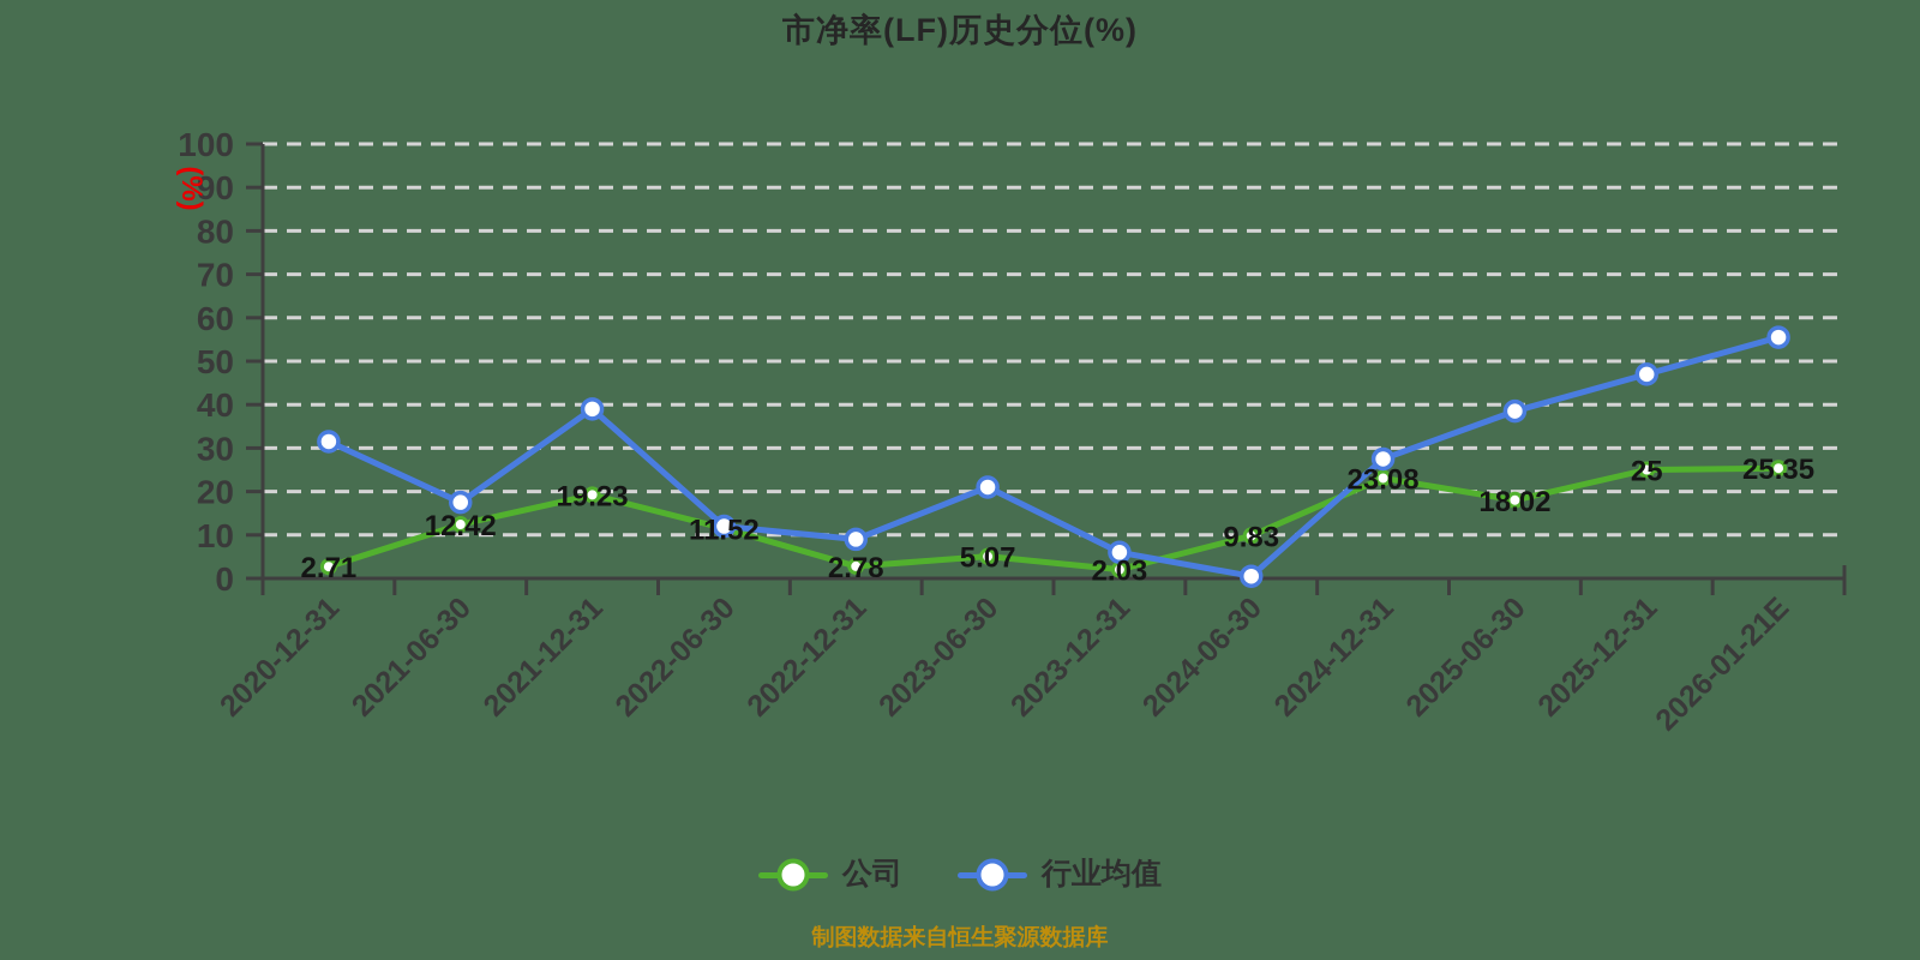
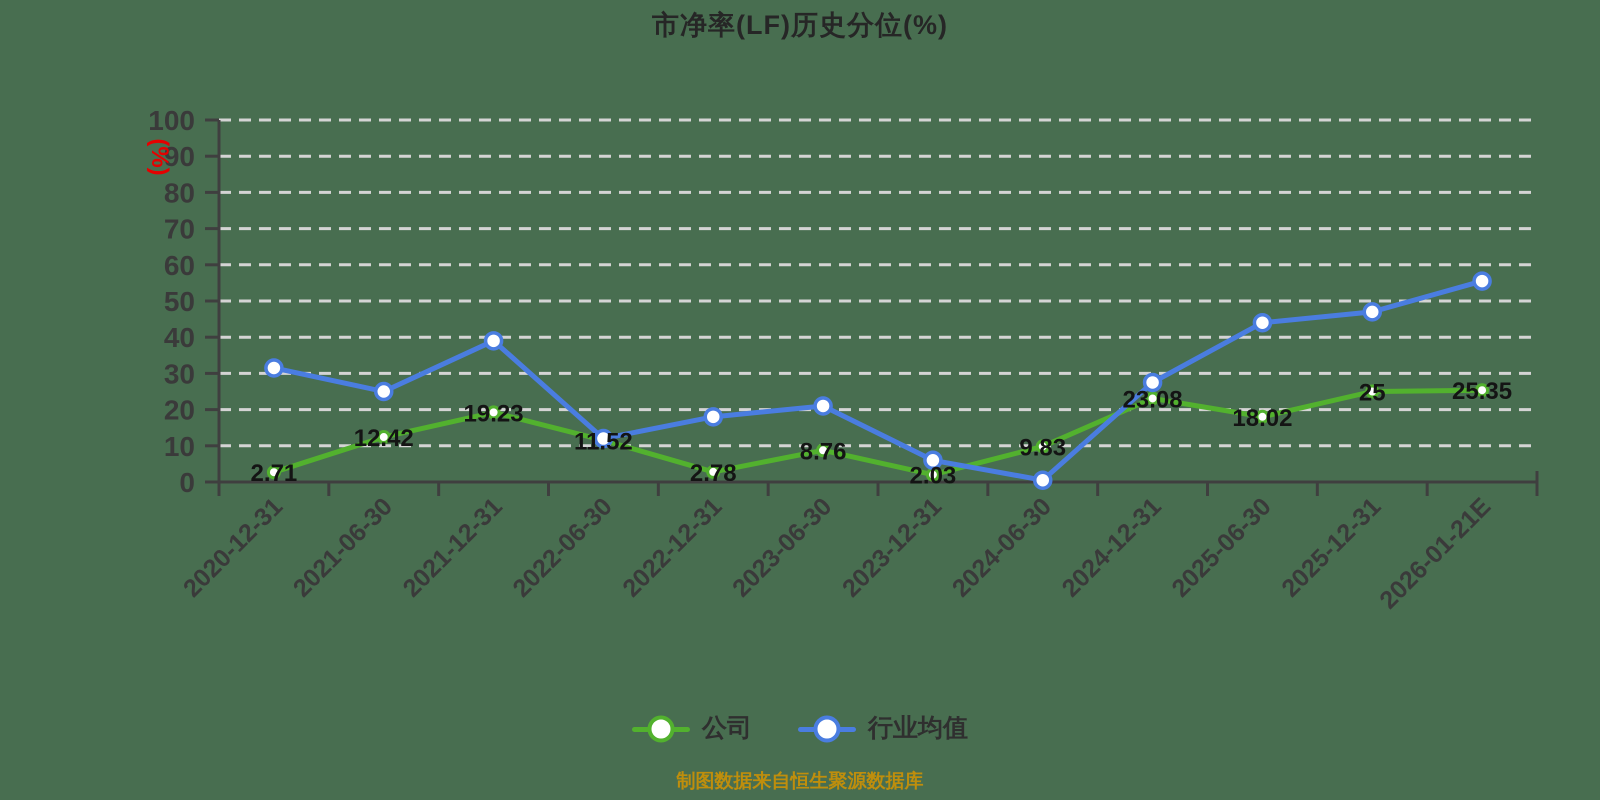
行业均值/2021-06-30: 18 -> 25
行业均值/2022-12-31: 9 -> 18
公司/2023-06-30: 5.07 -> 8.76
行业均值/2025-06-30: 38 -> 44
